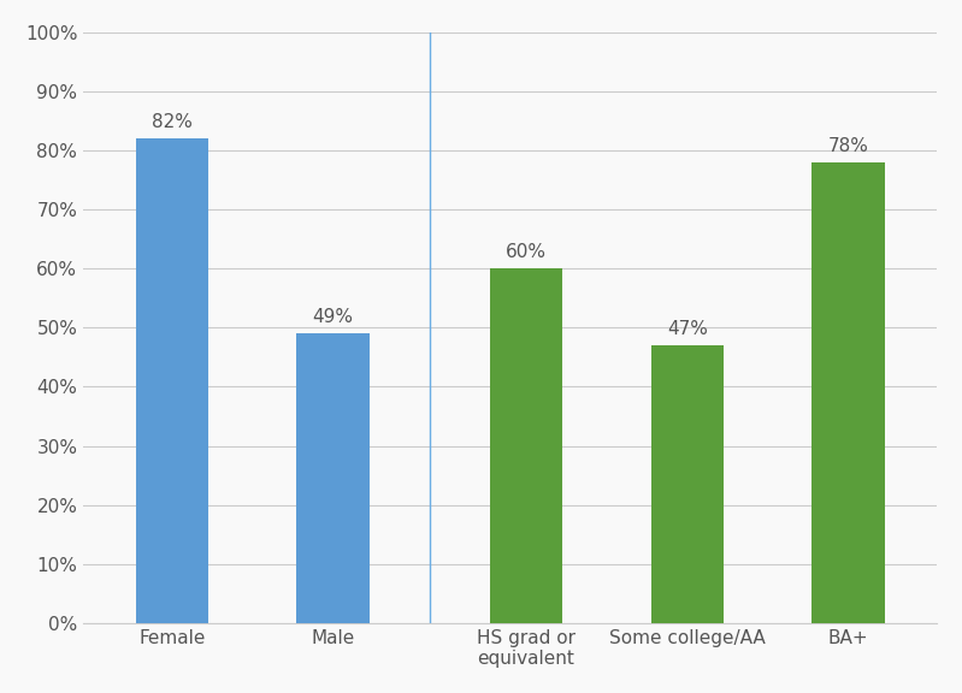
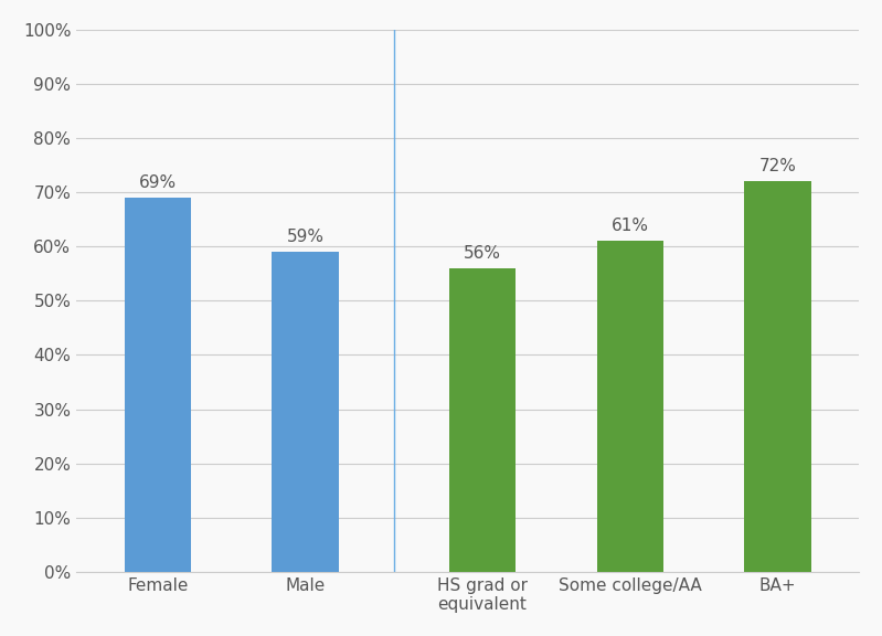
Female: 82% -> 69%
Male: 49% -> 59%
HS grad or equivalent: 60% -> 56%
Some college/AA: 47% -> 61%
BA+: 78% -> 72%
